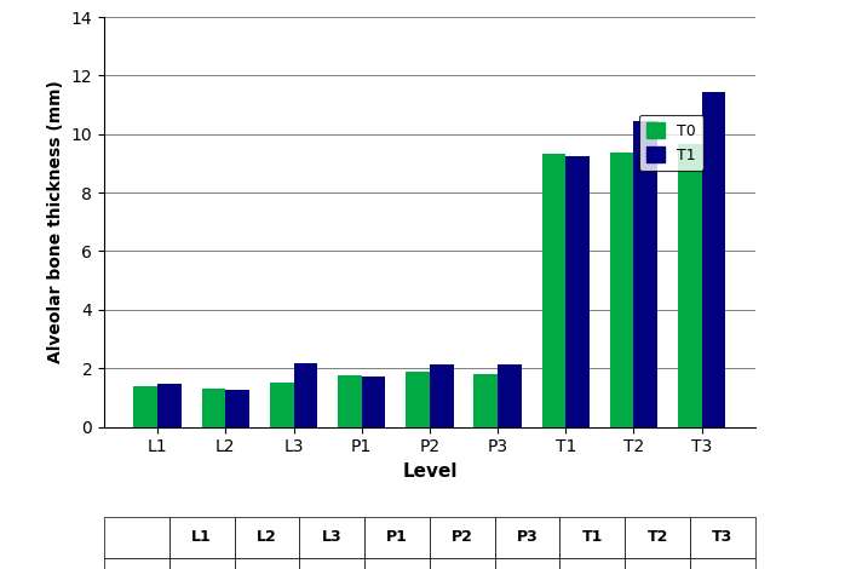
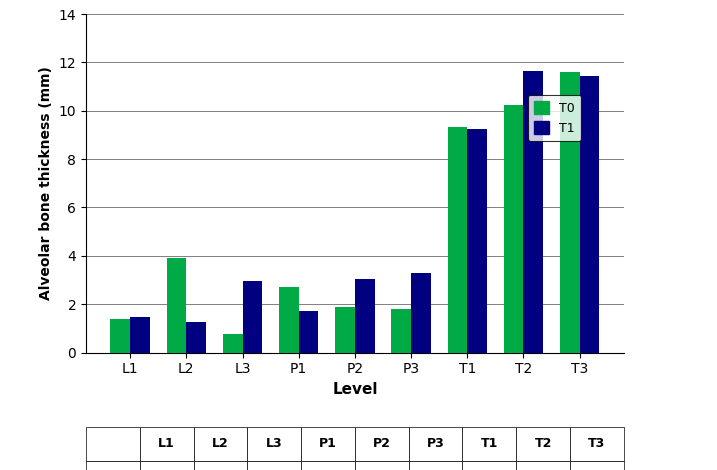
T0/L2: 1.29 -> 3.90
T0/L3: 1.51 -> 0.75
T1/L3: 2.18 -> 2.95
T0/P1: 1.76 -> 2.70
T1/P2: 2.14 -> 3.05
T1/P3: 2.11 -> 3.30
T0/T2: 9.36 -> 10.25
T1/T2: 10.46 -> 11.65
T0/T3: 9.66 -> 11.60
